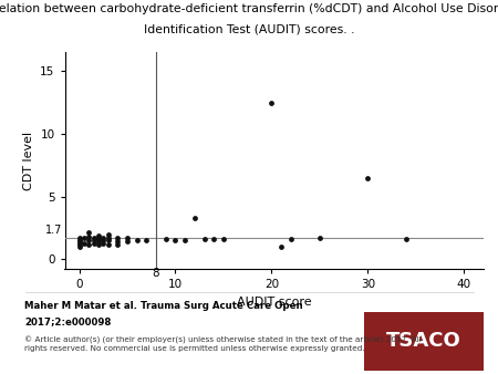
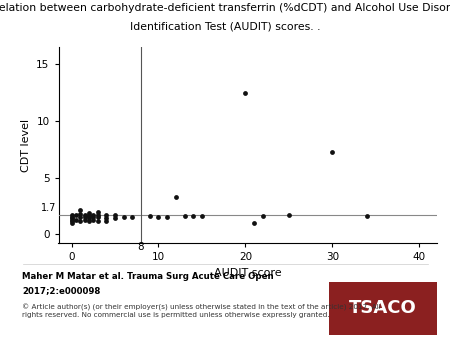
30: 6.5 -> 7.3
